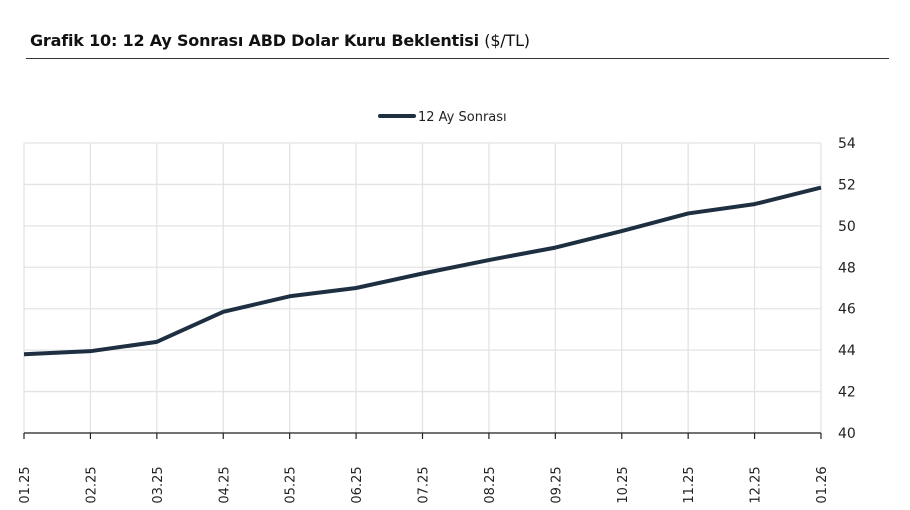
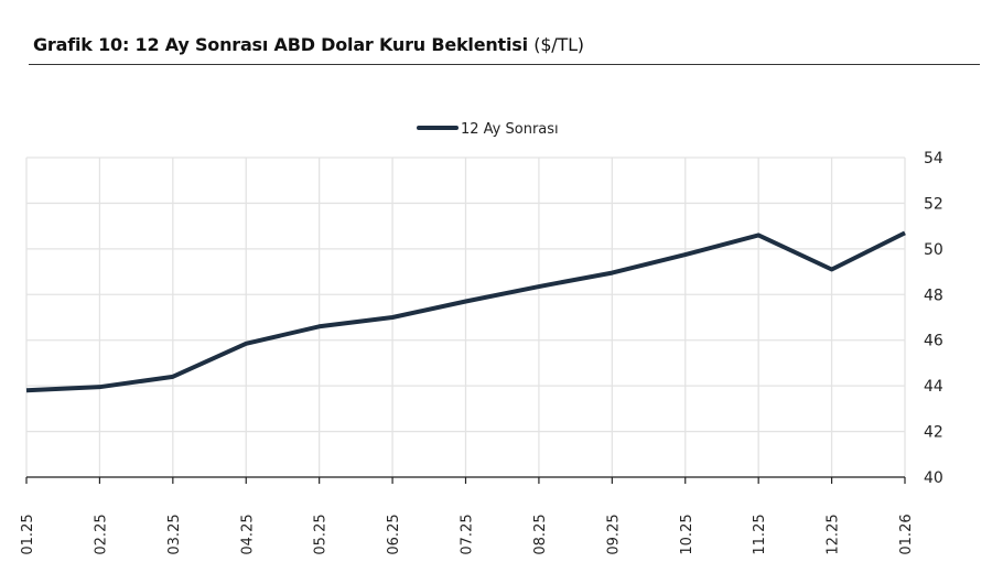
12.25: 51.0 -> 49.1
01.26: 51.9 -> 50.7
